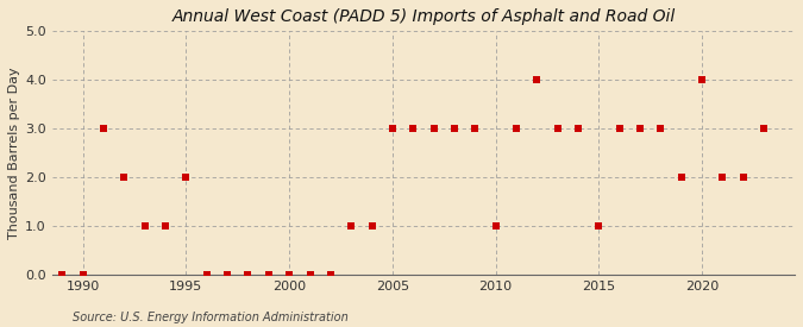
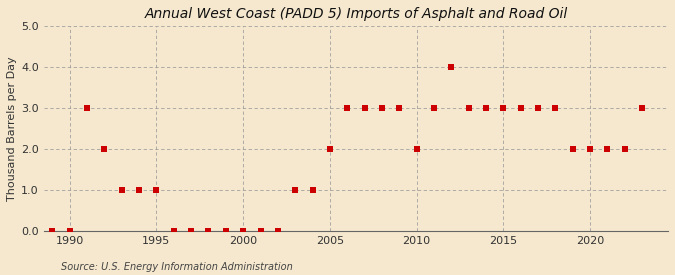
1995: 2 -> 1
2005: 3 -> 2
2010: 1 -> 2
2015: 1 -> 3
2020: 4 -> 2
